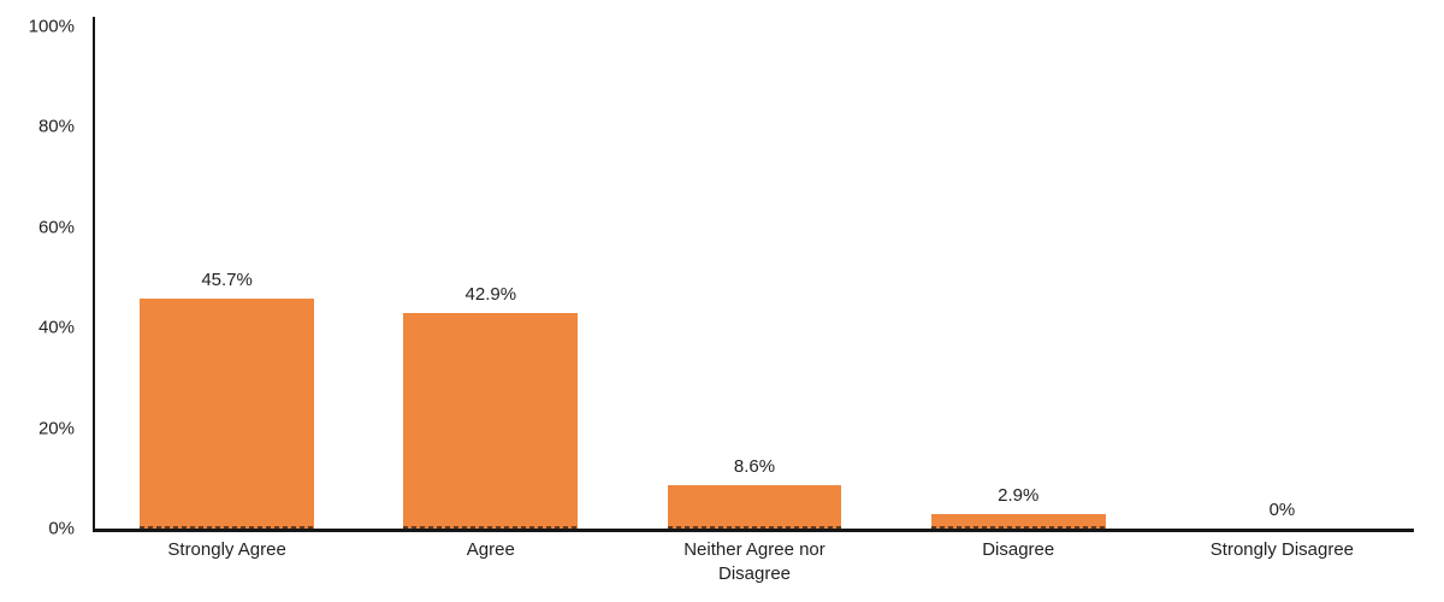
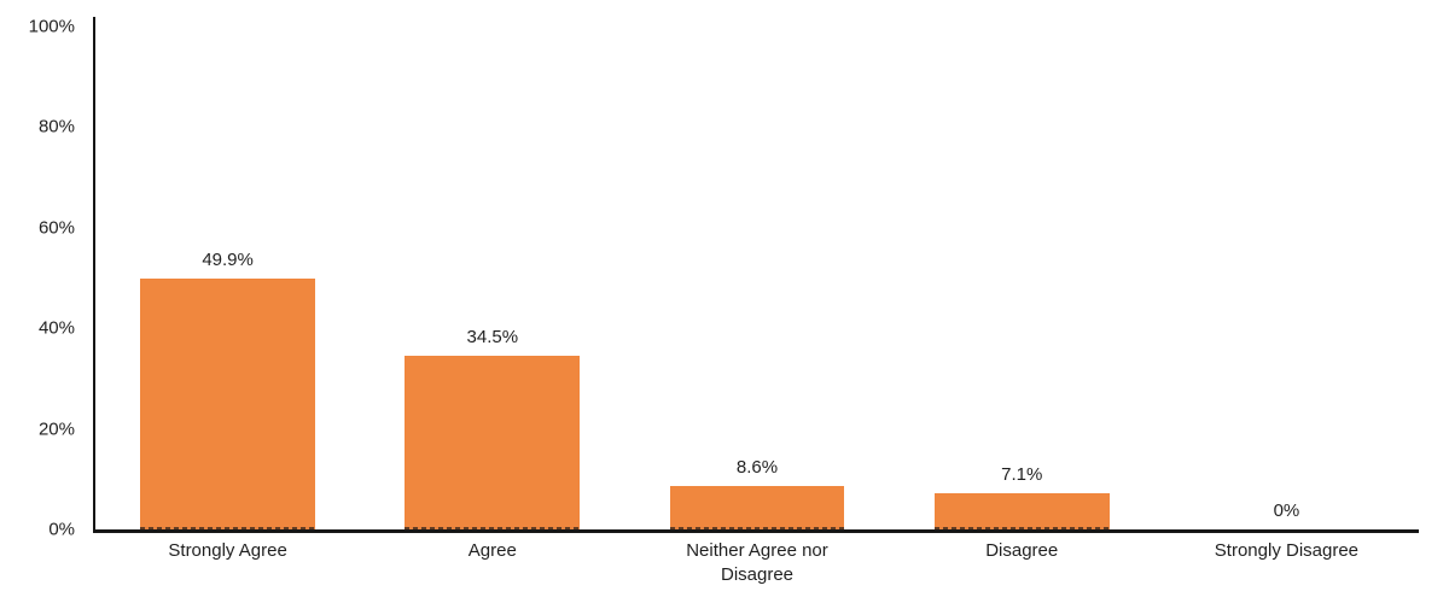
Strongly Agree: 45.7% -> 49.9%
Agree: 42.9% -> 34.5%
Disagree: 2.9% -> 7.1%
